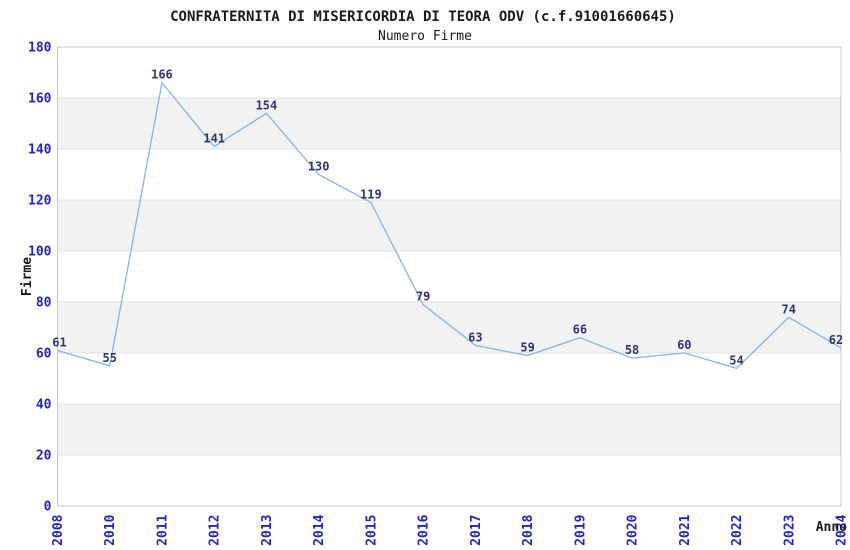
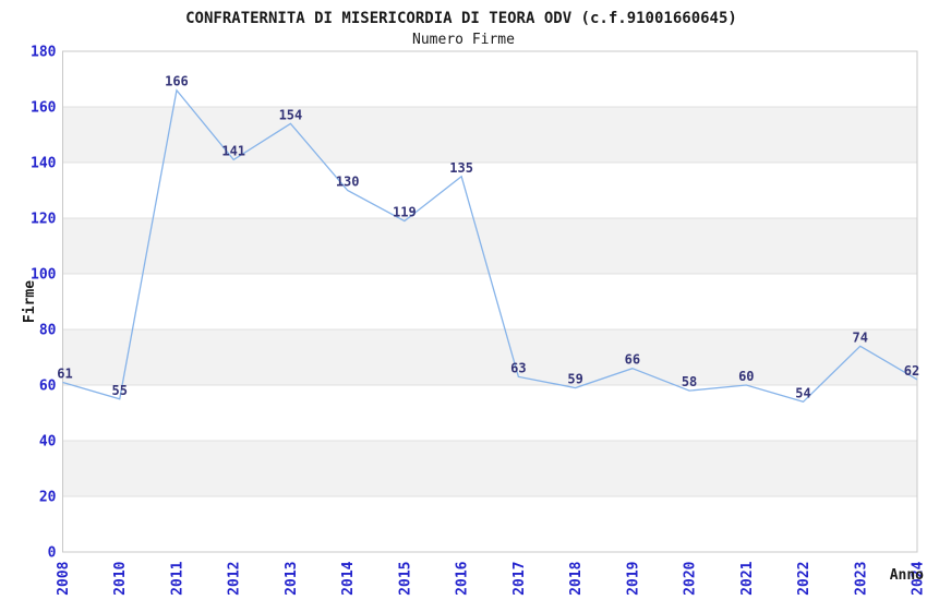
2016: 79 -> 135
